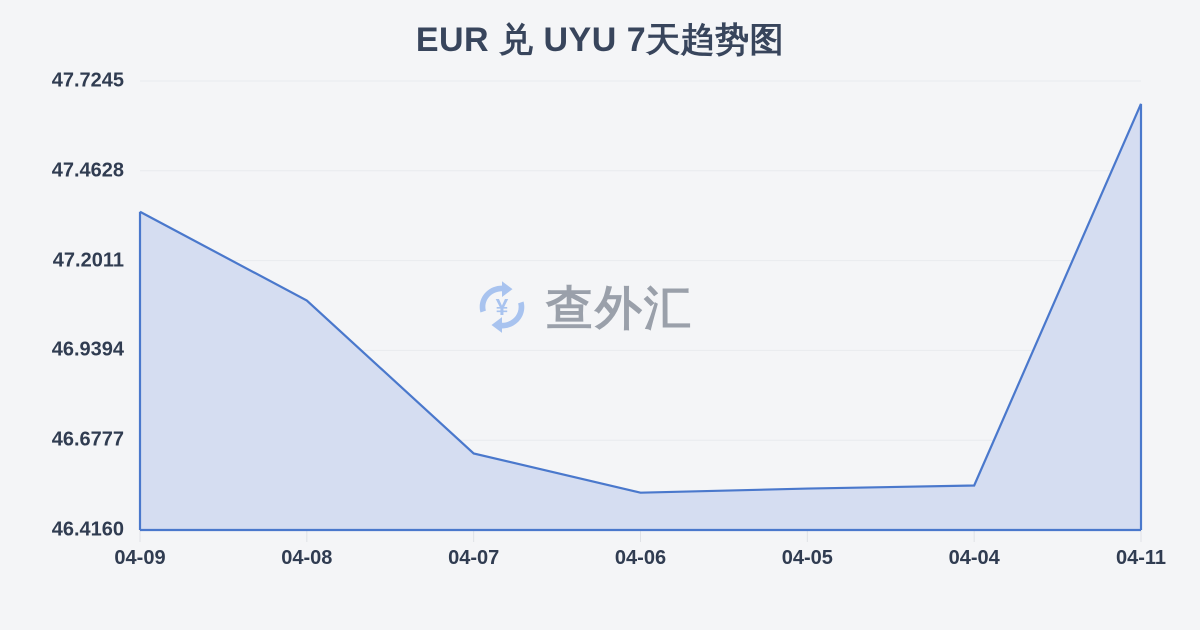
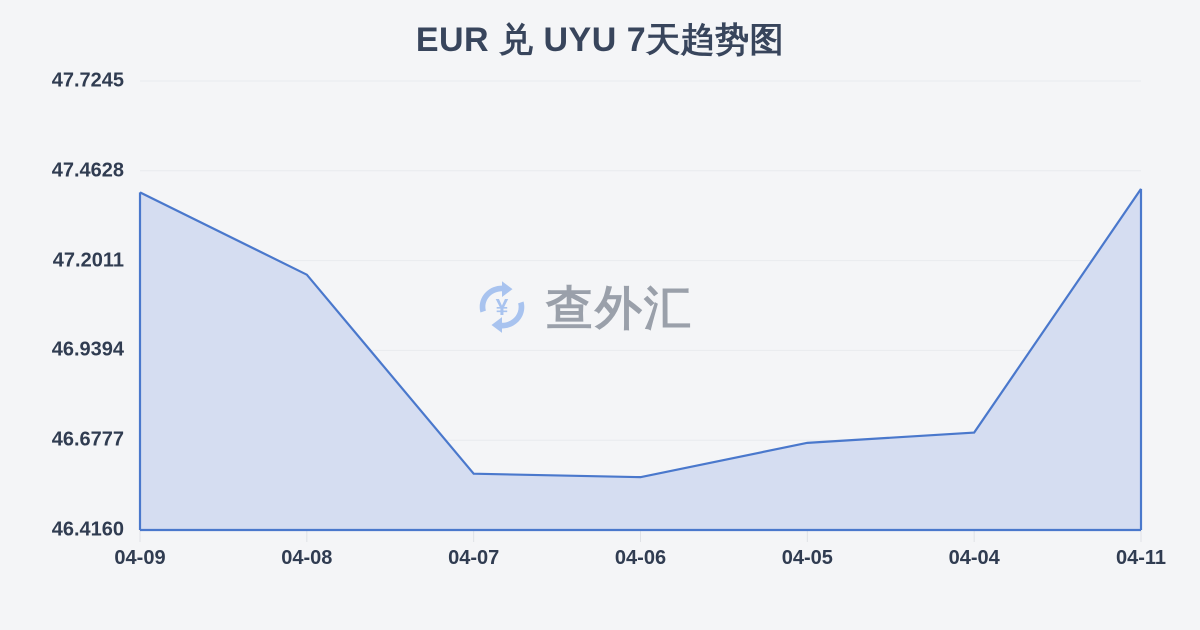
04-09: 47.34 -> 47.40
04-08: 47.08 -> 47.16
04-07: 46.64 -> 46.58
04-06: 46.52 -> 46.57
04-05: 46.54 -> 46.67
04-04: 46.55 -> 46.70
04-11: 47.66 -> 47.41
